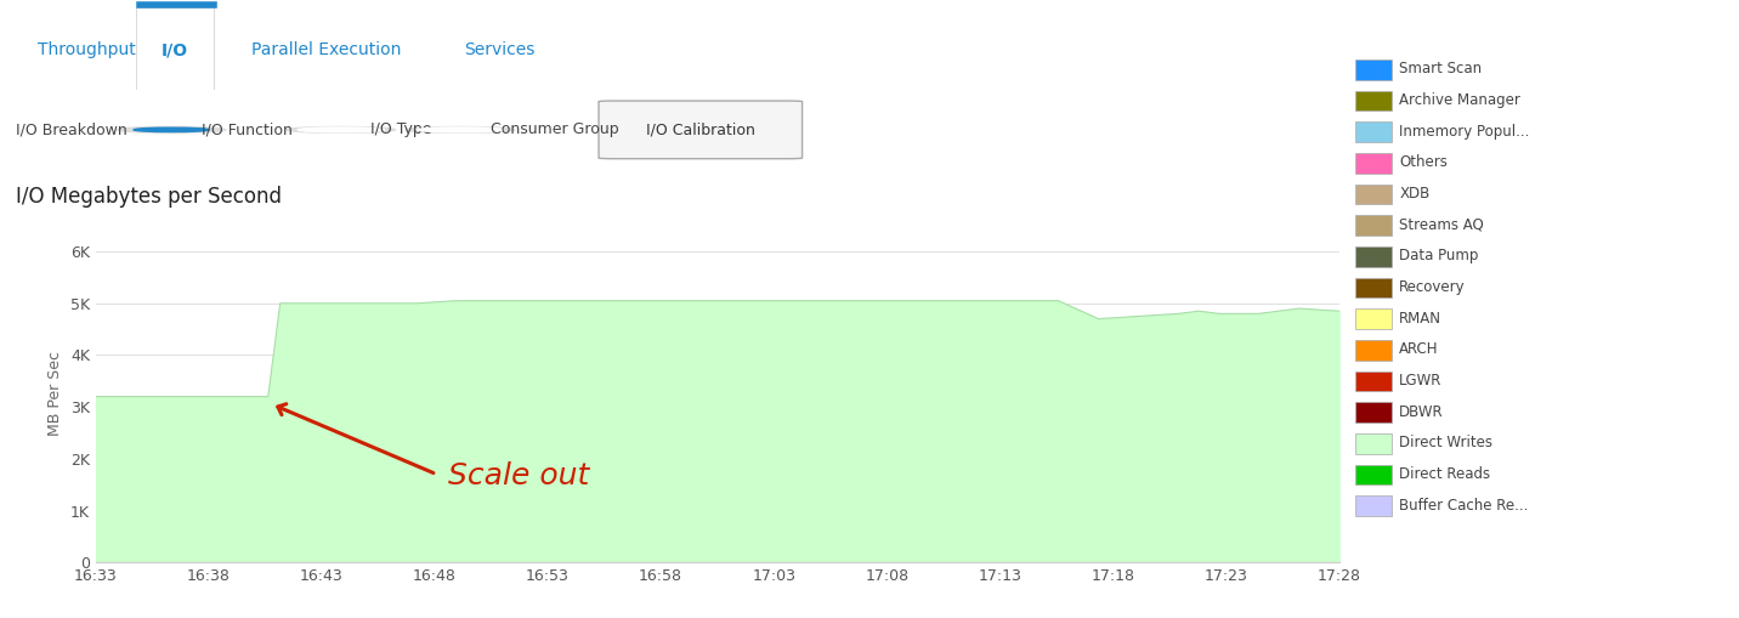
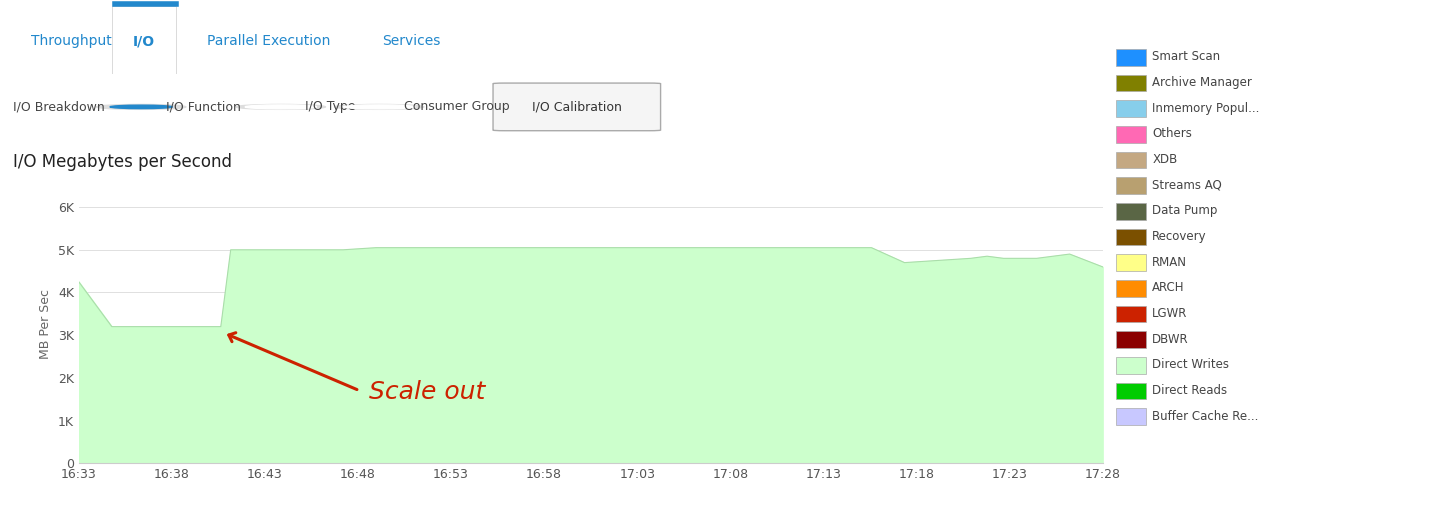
16:33: 3.20K -> 4.25K
17:28: 4.85K -> 4.60K
